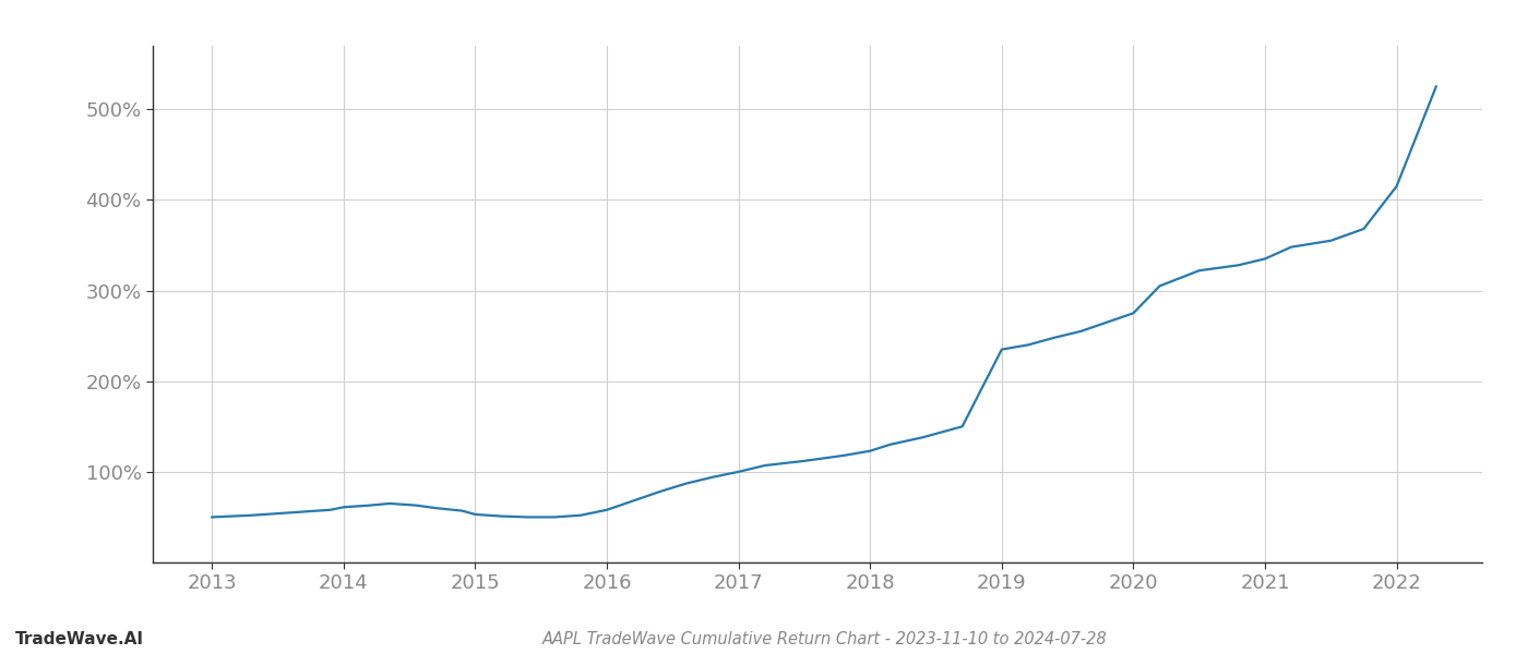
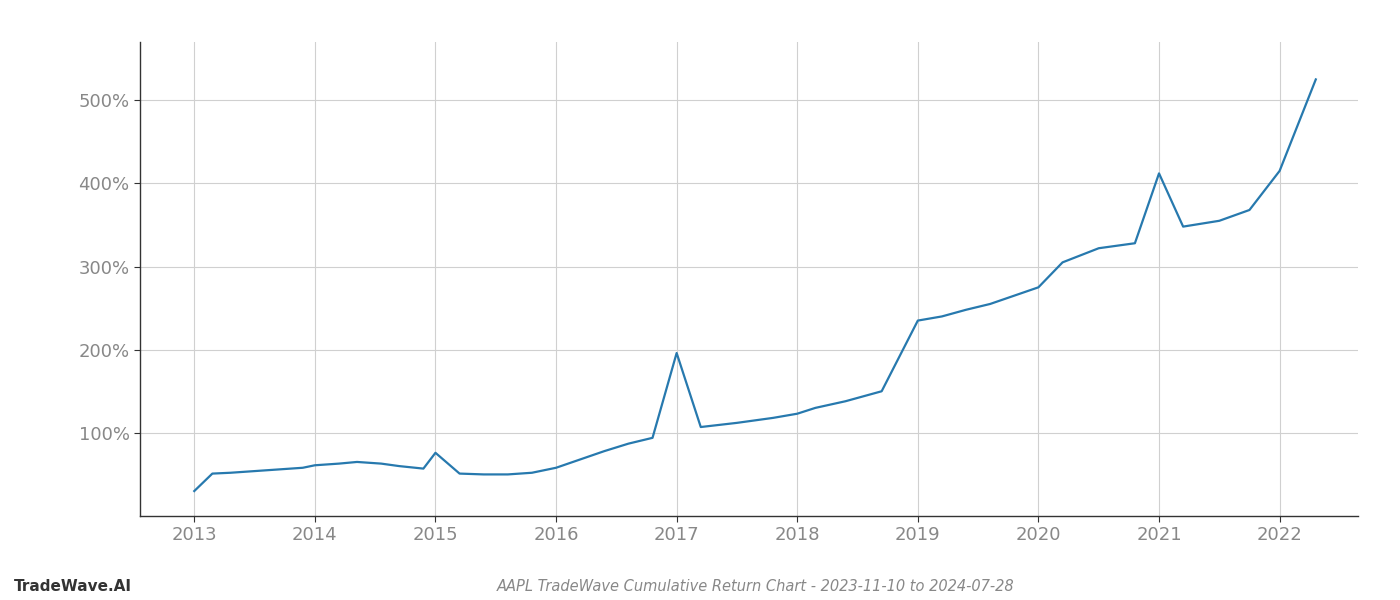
2013: 50% -> 30%
2015: 53% -> 76%
2017: 100% -> 196%
2021: 335% -> 412%
